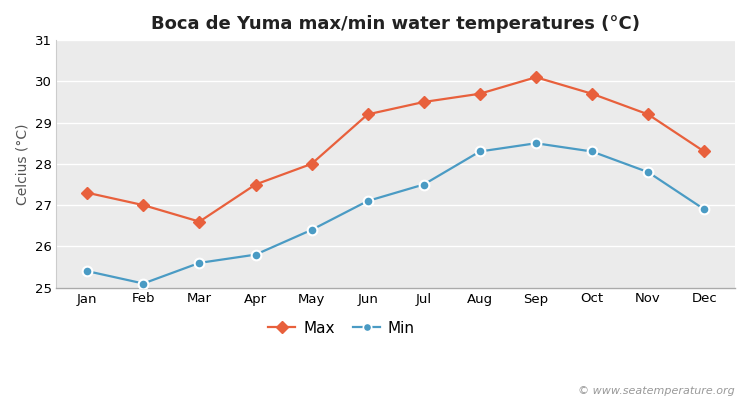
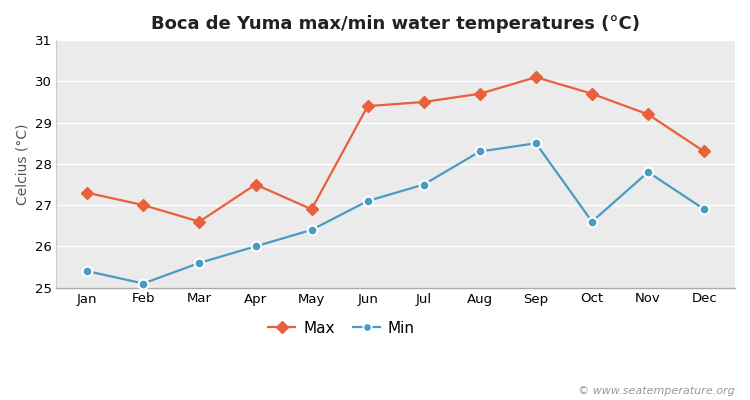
Min/Apr: 25.8 -> 26.0
Max/May: 28.0 -> 26.9
Max/Jun: 29.2 -> 29.4
Min/Oct: 28.3 -> 26.6
